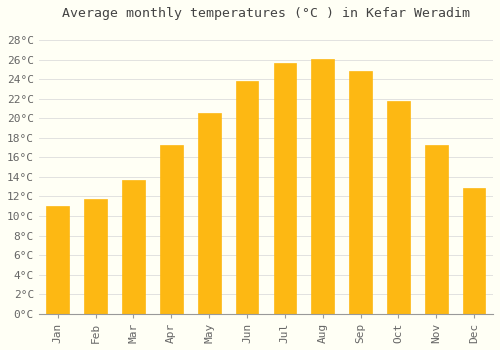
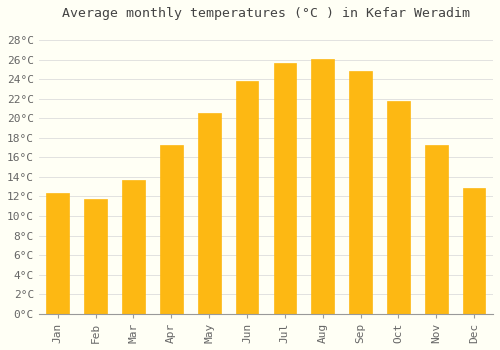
Jan: 11.0°C -> 12.4°C
